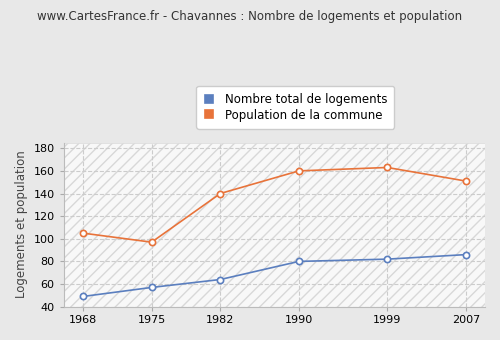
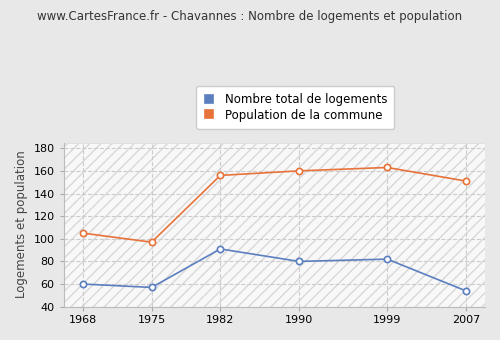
Nombre total de logements/1968: 49 -> 60
Nombre total de logements/1982: 64 -> 91
Population de la commune/1982: 140 -> 156
Nombre total de logements/2007: 86 -> 54
